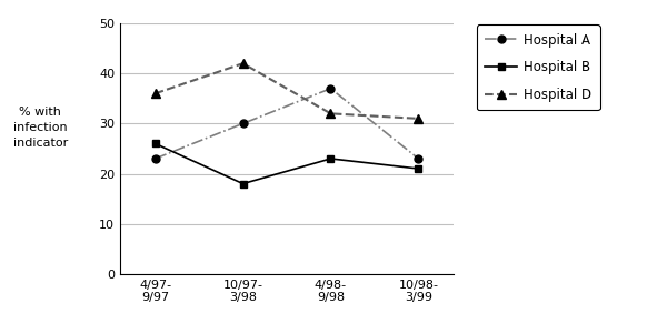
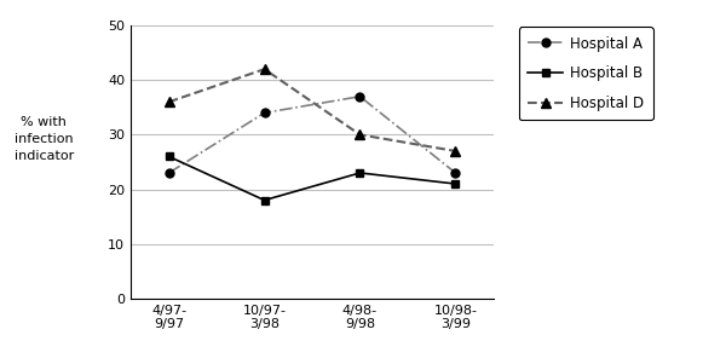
Hospital A/10/97- 3/98: 30 -> 34
Hospital D/4/98- 9/98: 32 -> 30
Hospital D/10/98- 3/99: 31 -> 27
